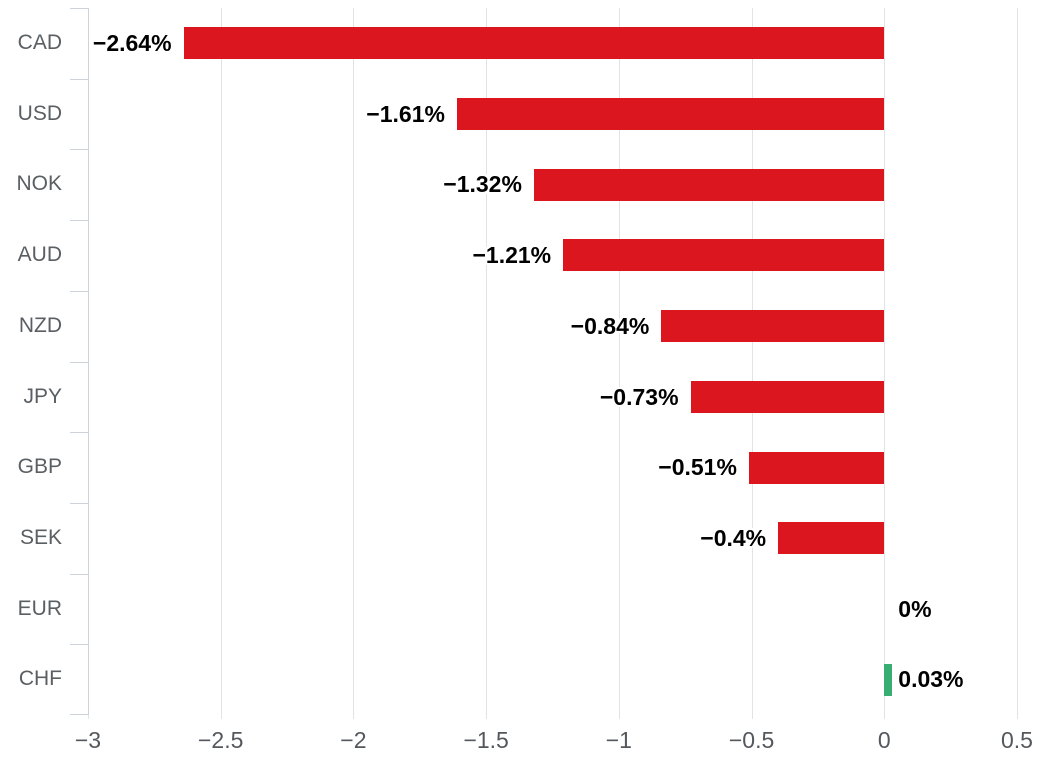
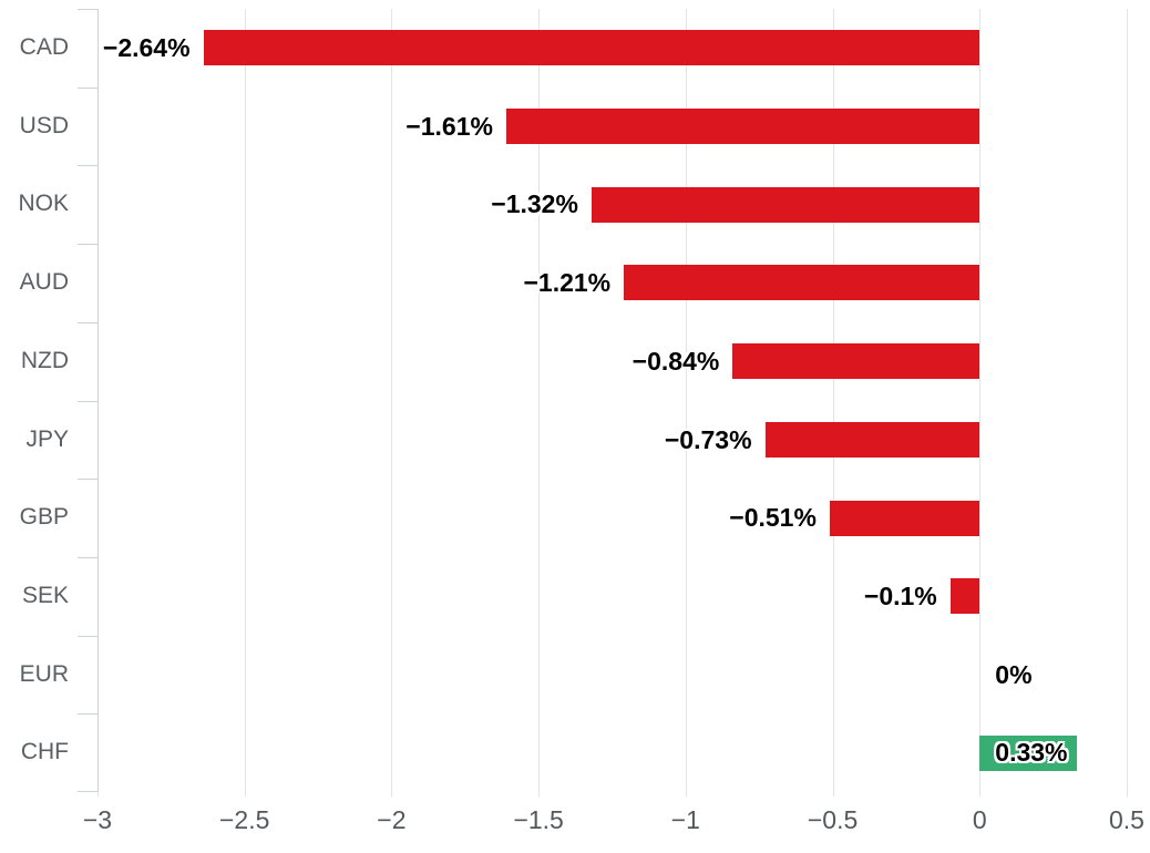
SEK: −0.4% -> −0.1%
CHF: 0.03% -> 0.33%
